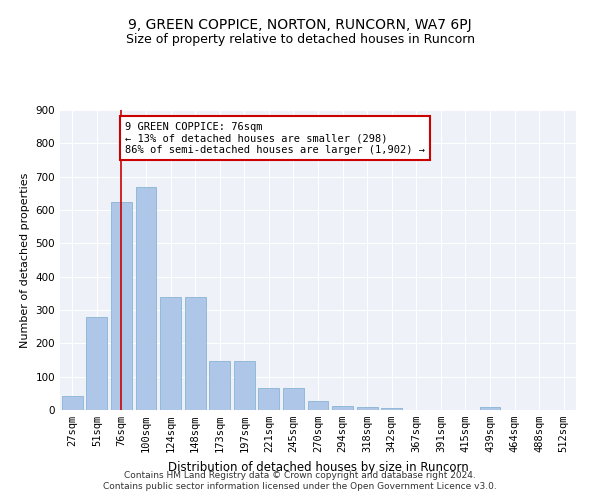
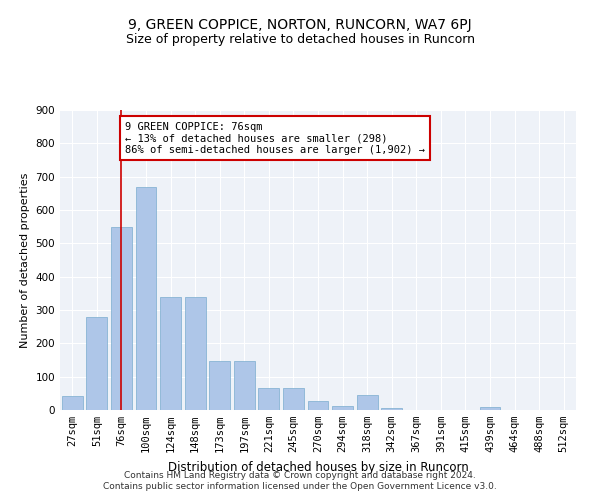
76sqm: 625 -> 550
318sqm: 8 -> 45
